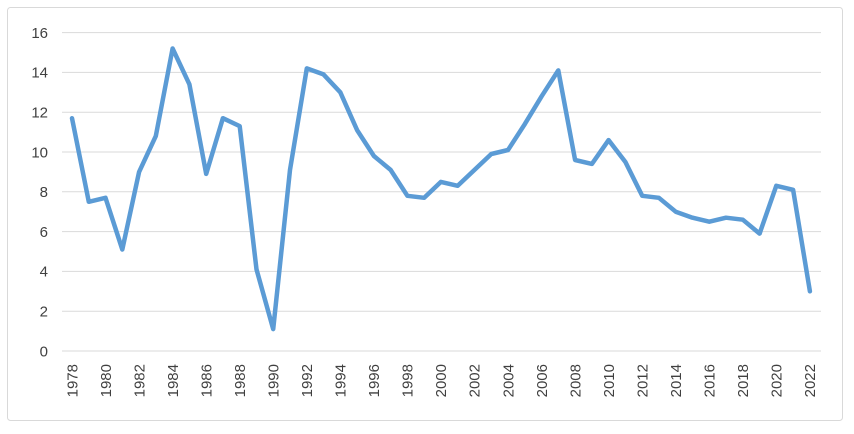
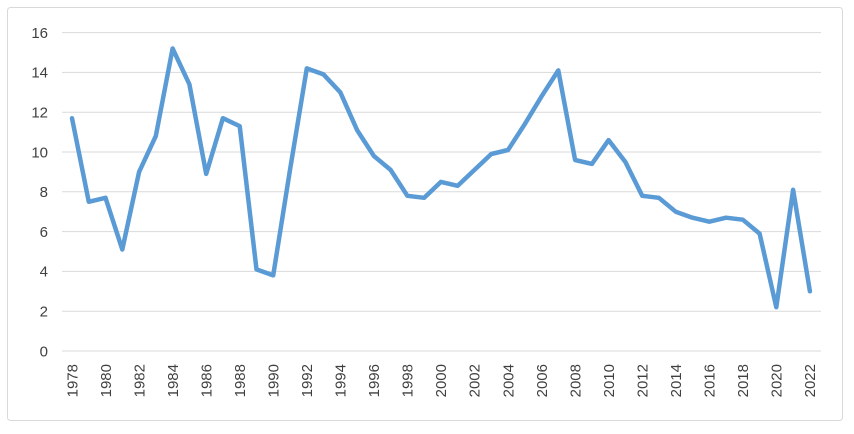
1990: 1.1 -> 3.8
2020: 8.3 -> 2.2
